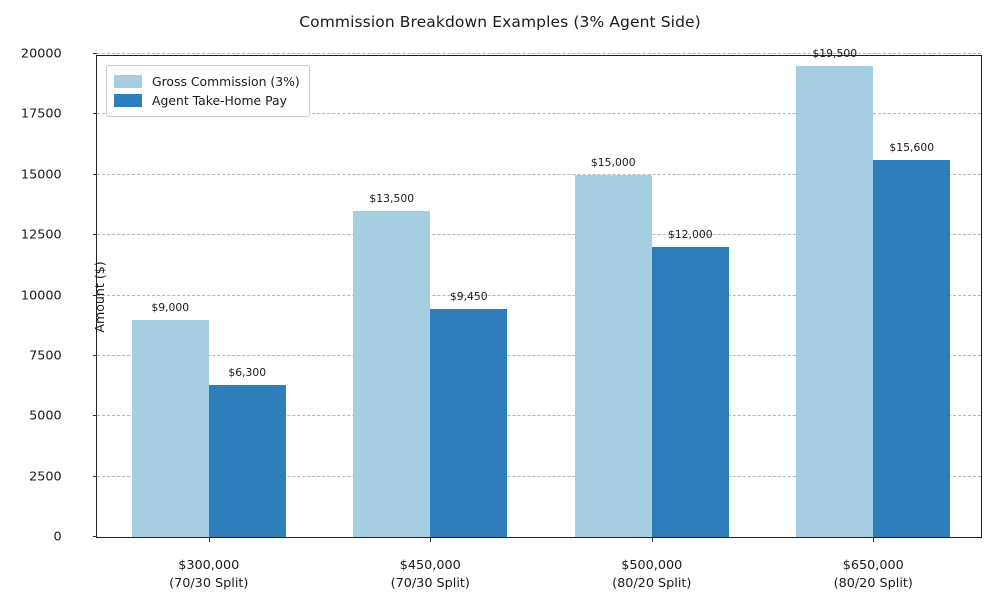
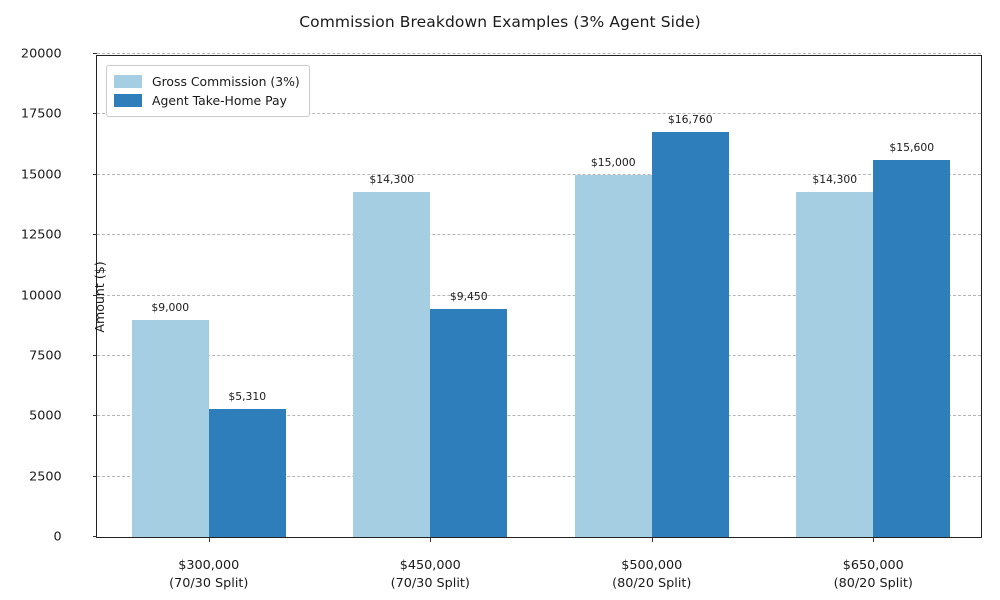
Agent Take-Home Pay/$300,000 (70/30 Split): $6,300 -> $5,310
Gross Commission (3%)/$450,000 (70/30 Split): $13,500 -> $14,300
Agent Take-Home Pay/$500,000 (80/20 Split): $12,000 -> $16,760
Gross Commission (3%)/$650,000 (80/20 Split): $19,500 -> $14,300
